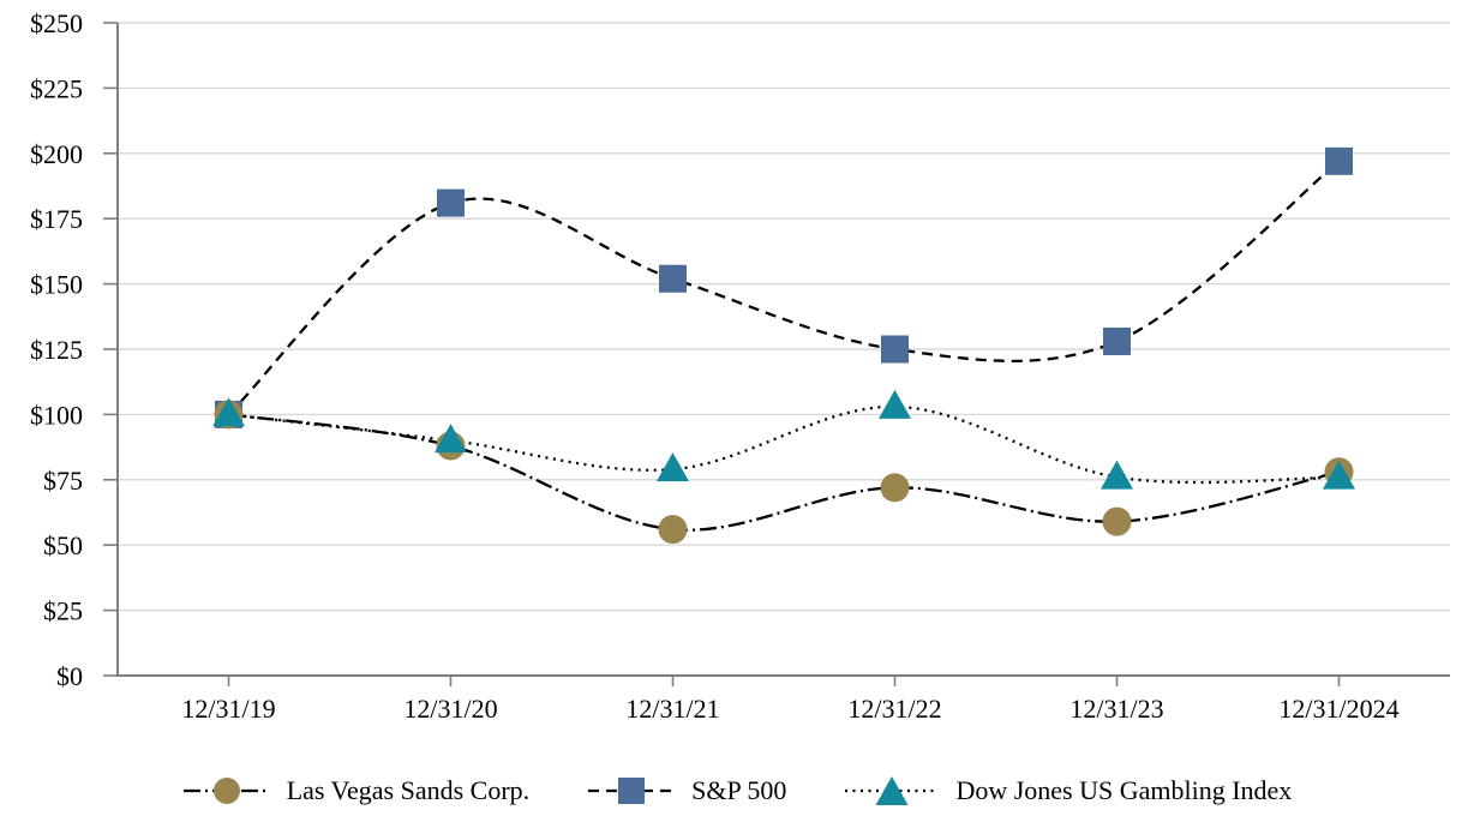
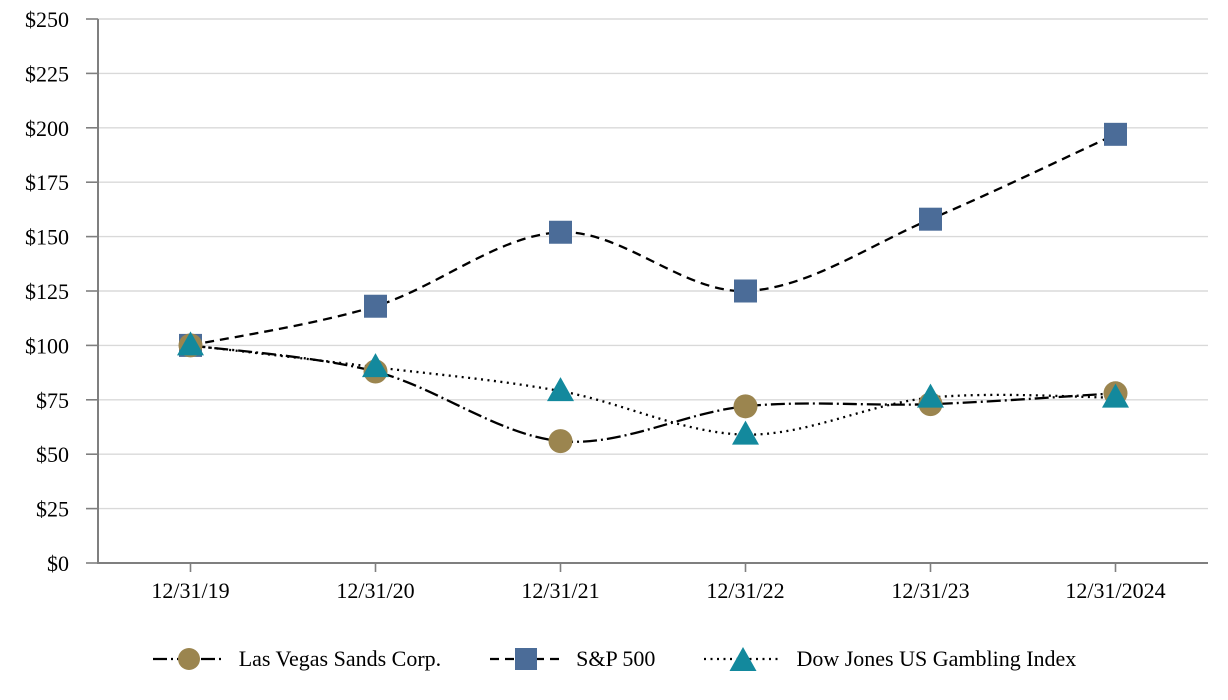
S&P 500/12/31/20: $181 -> $118
Dow Jones US Gambling Index/12/31/22: $103 -> $59
Las Vegas Sands Corp./12/31/23: $59 -> $73
S&P 500/12/31/23: $128 -> $158
